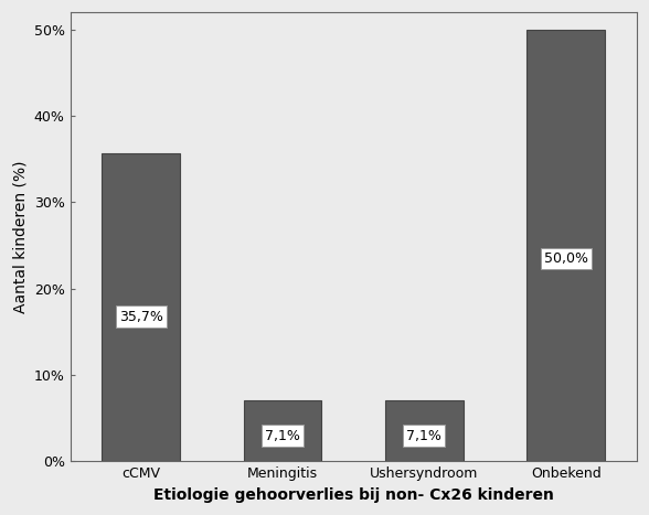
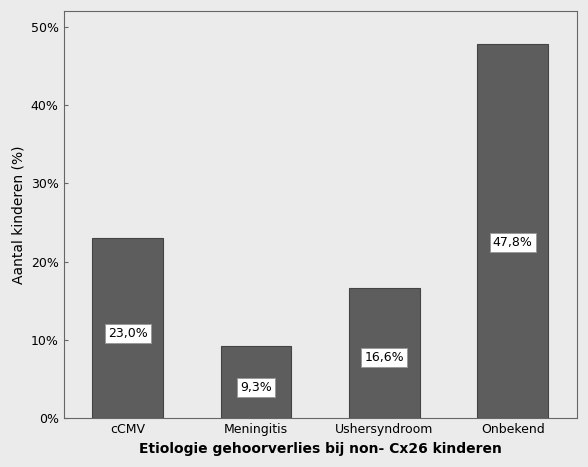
cCMV: 35,7% -> 23,0%
Meningitis: 7,1% -> 9,3%
Ushersyndroom: 7,1% -> 16,6%
Onbekend: 50,0% -> 47,8%
